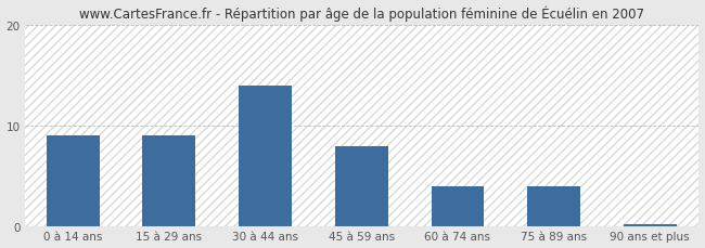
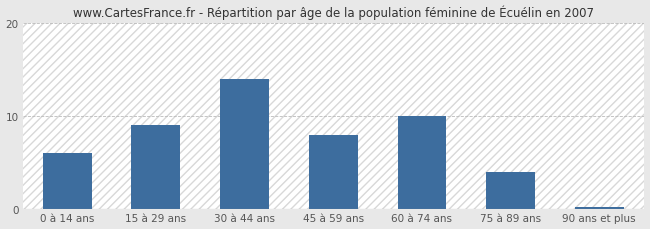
0 à 14 ans: 9.0 -> 6.0
60 à 74 ans: 4.0 -> 10.0
